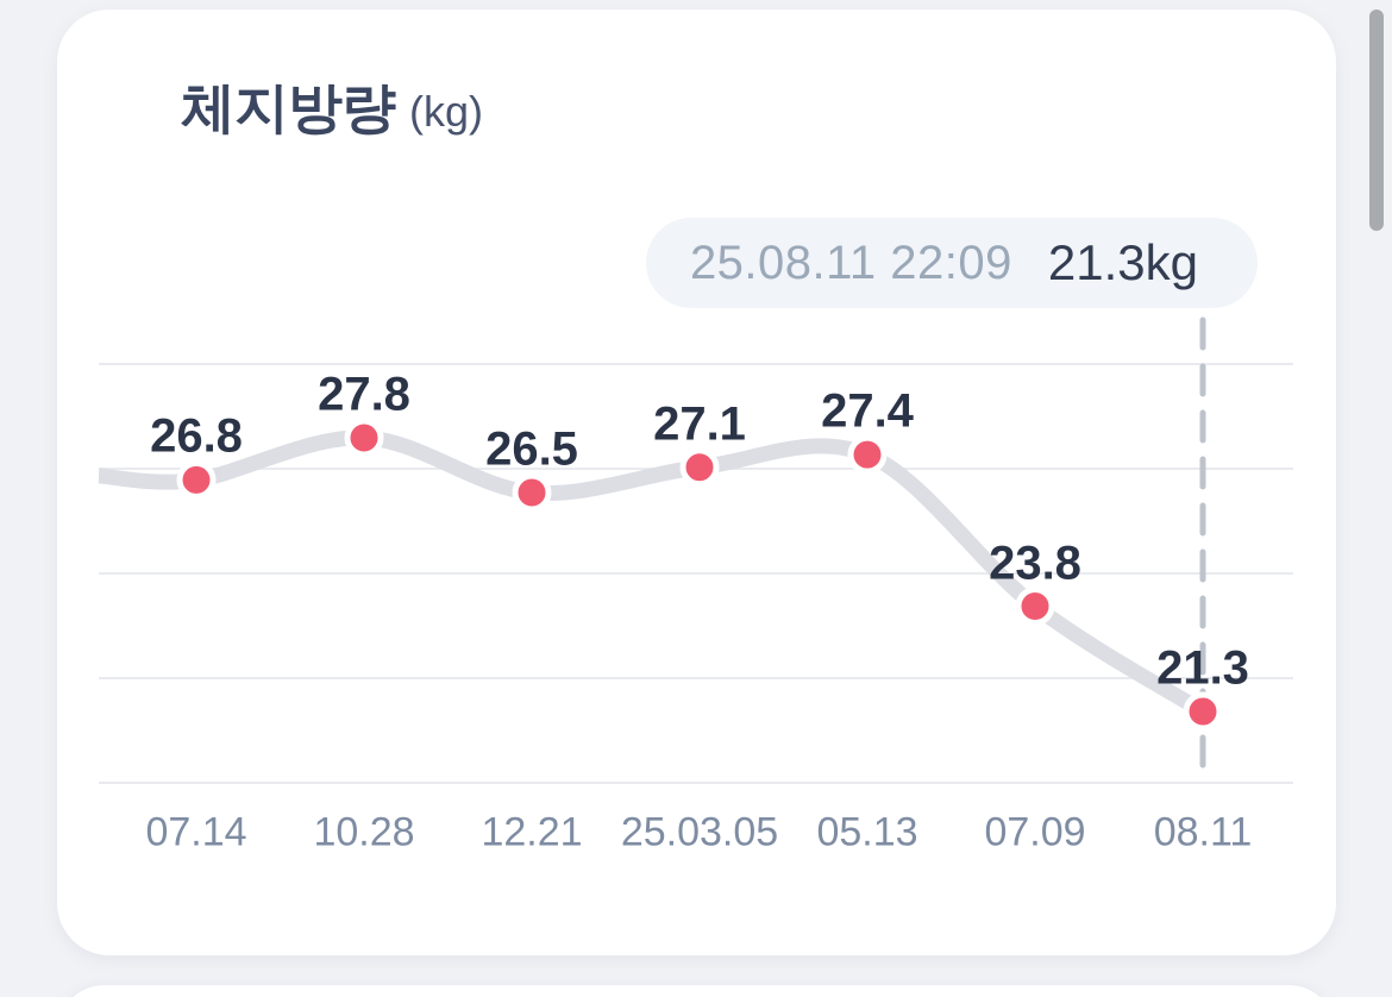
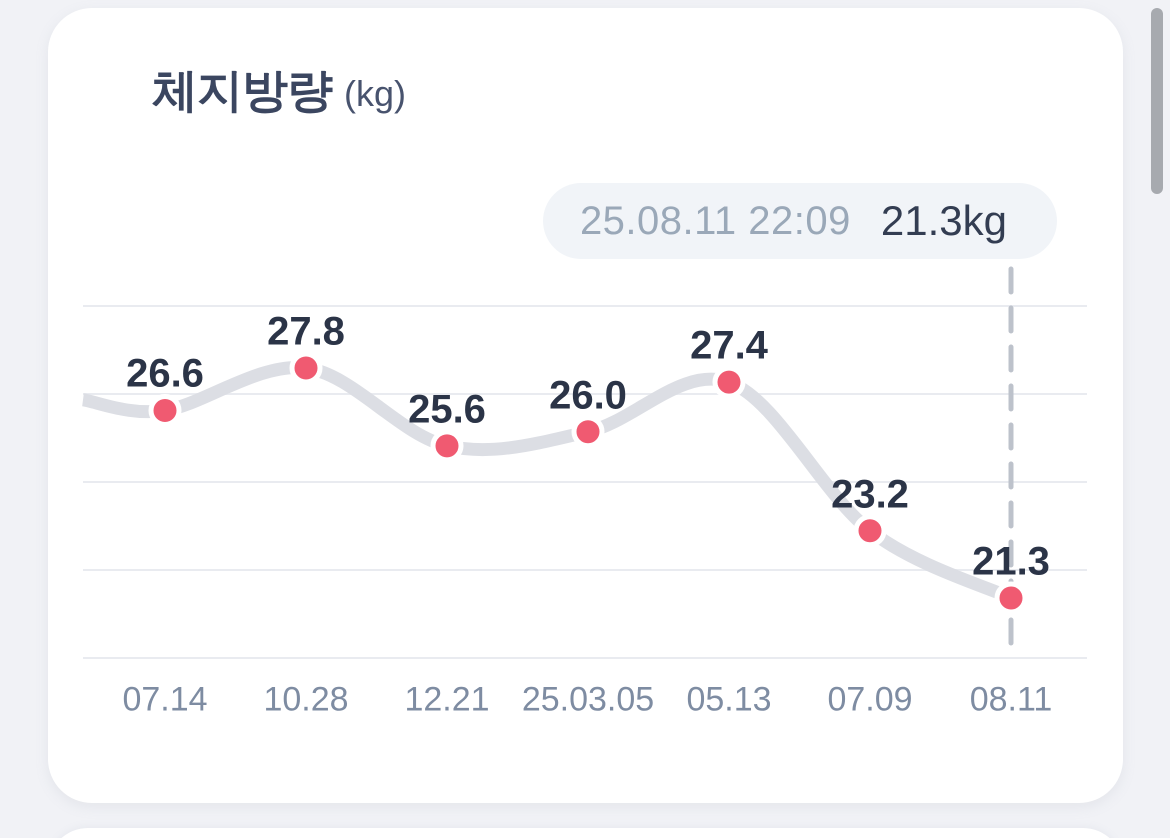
07.14: 26.8 -> 26.6
12.21: 26.5 -> 25.6
25.03.05: 27.1 -> 26.0
07.09: 23.8 -> 23.2
